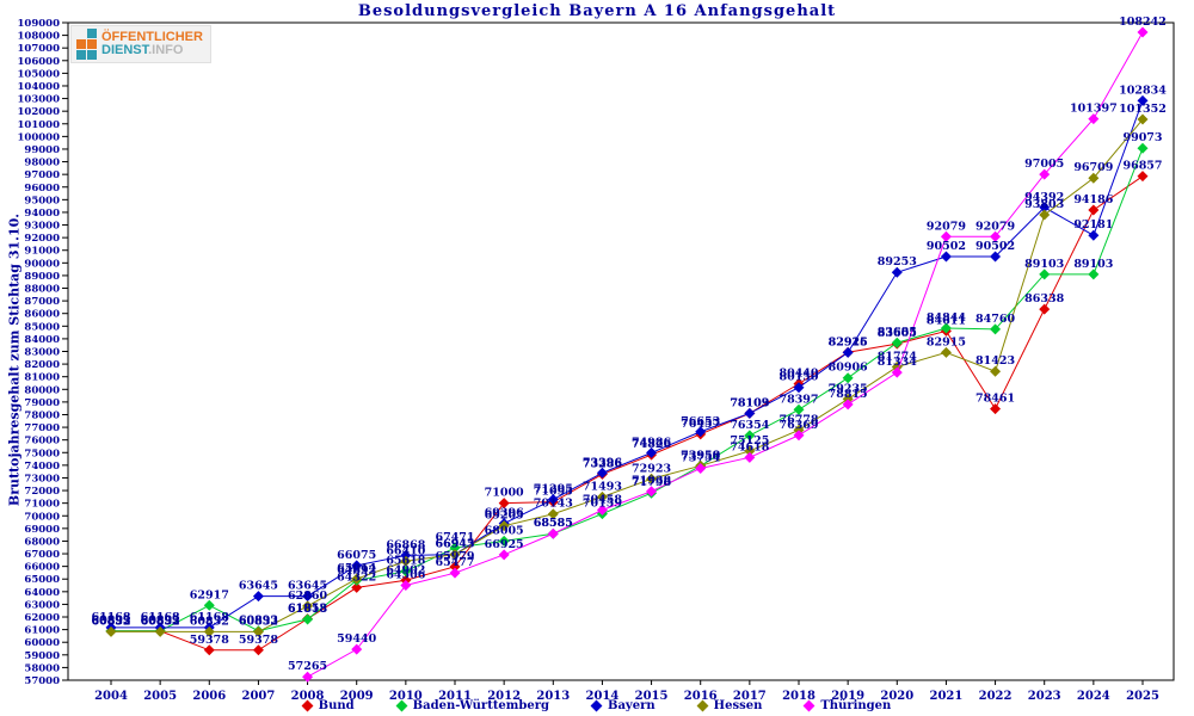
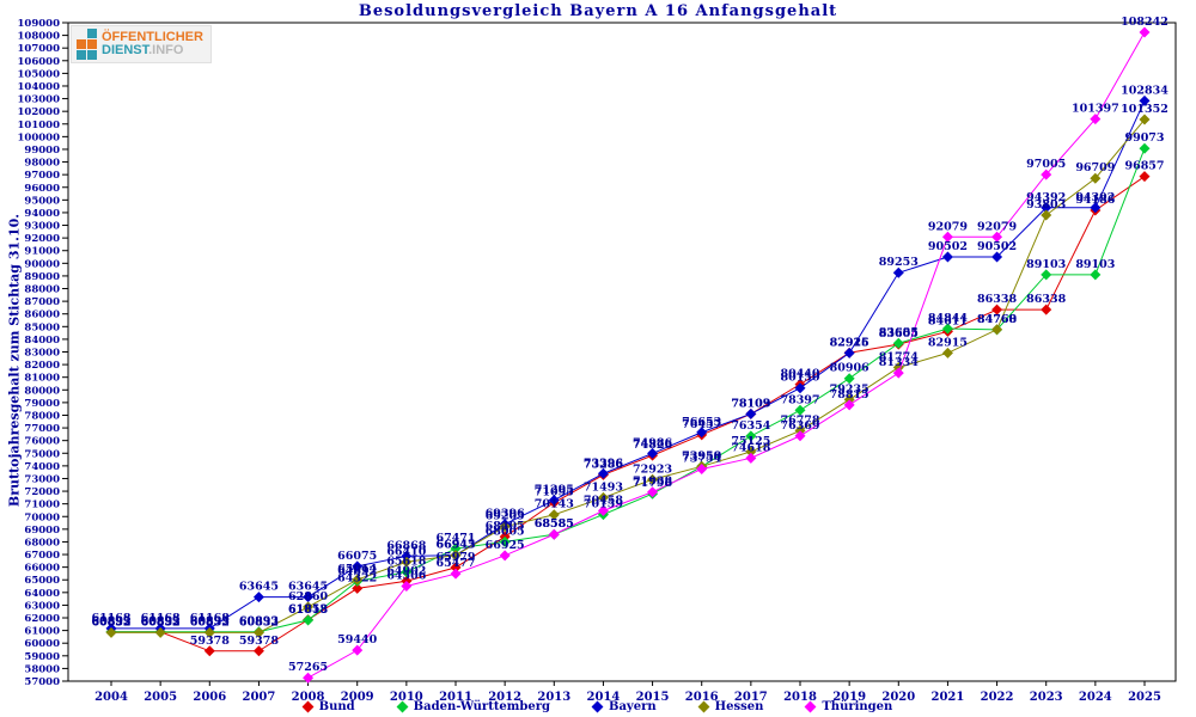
Baden-Württemberg/2006: 62917 -> 60893
Bund/2012: 71000 -> 68405
Bund/2022: 78461 -> 86338
Hessen/2022: 81423 -> 84768
Bayern/2024: 92181 -> 94392
